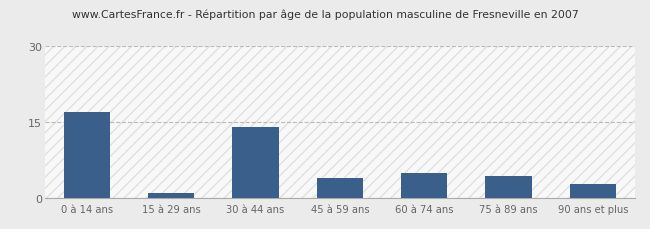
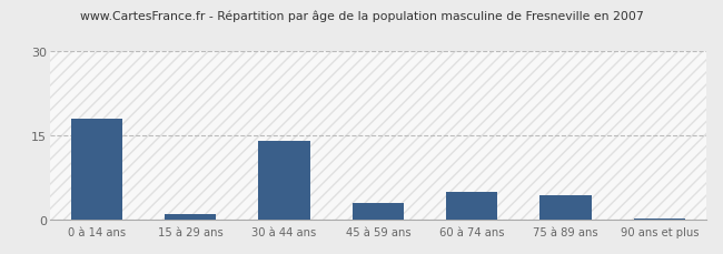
0 à 14 ans: 17.0 -> 18.0
45 à 59 ans: 4.0 -> 3.0
90 ans et plus: 2.8 -> 0.2
